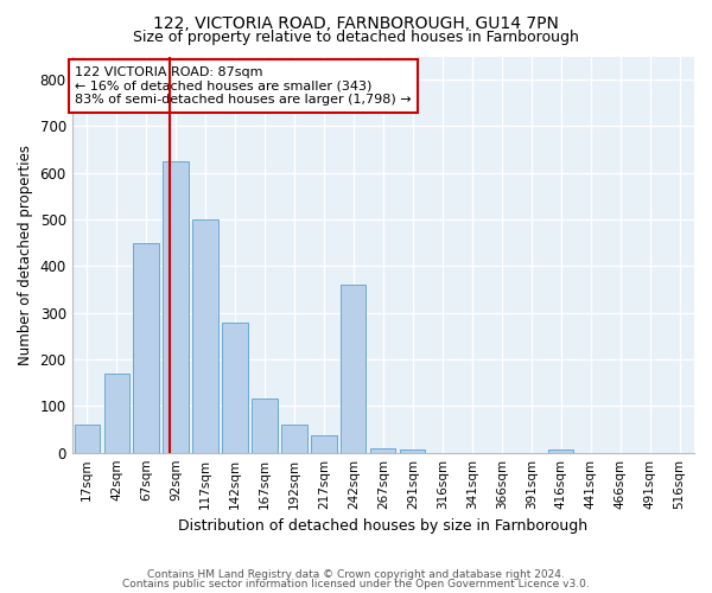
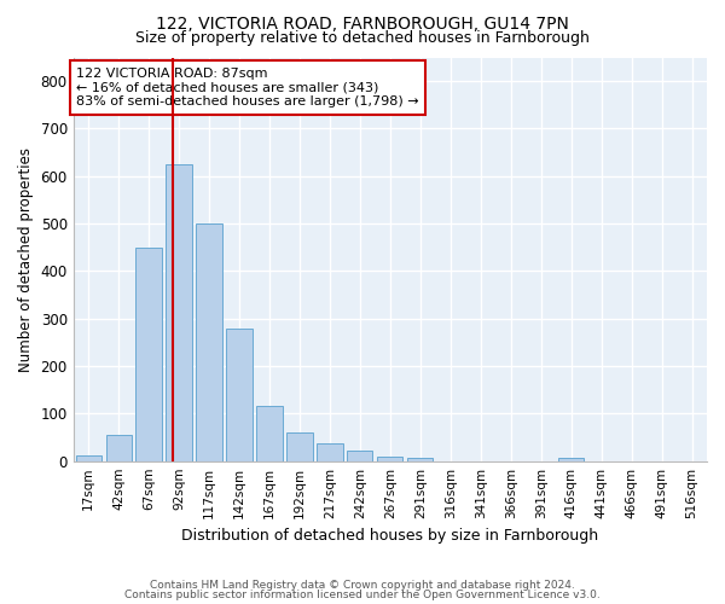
17sqm: 60 -> 12
42sqm: 170 -> 55
242sqm: 360 -> 22
